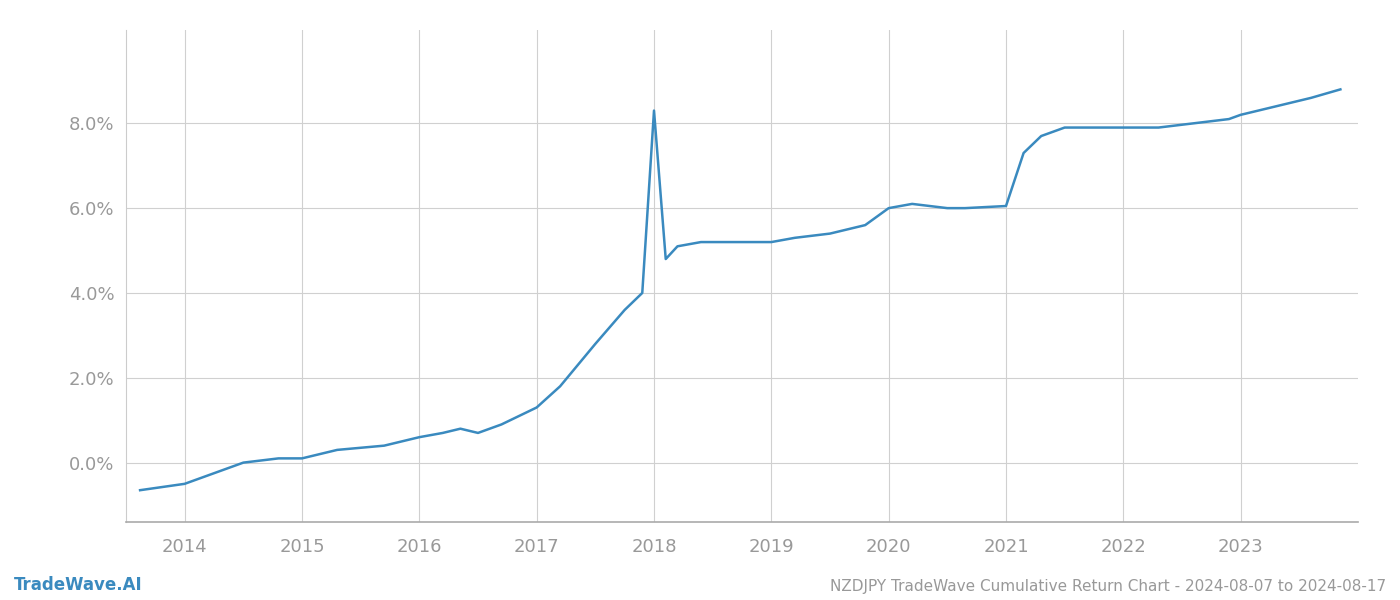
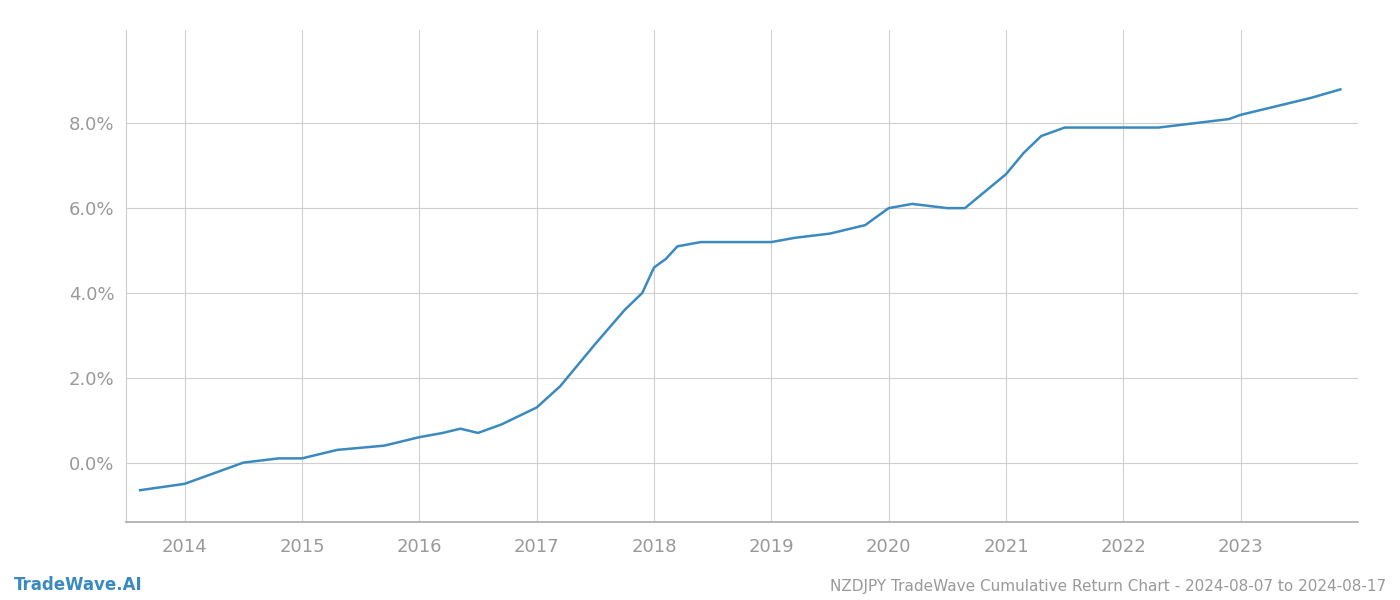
2018: 8.30% -> 4.60%
2021: 6.05% -> 6.80%
